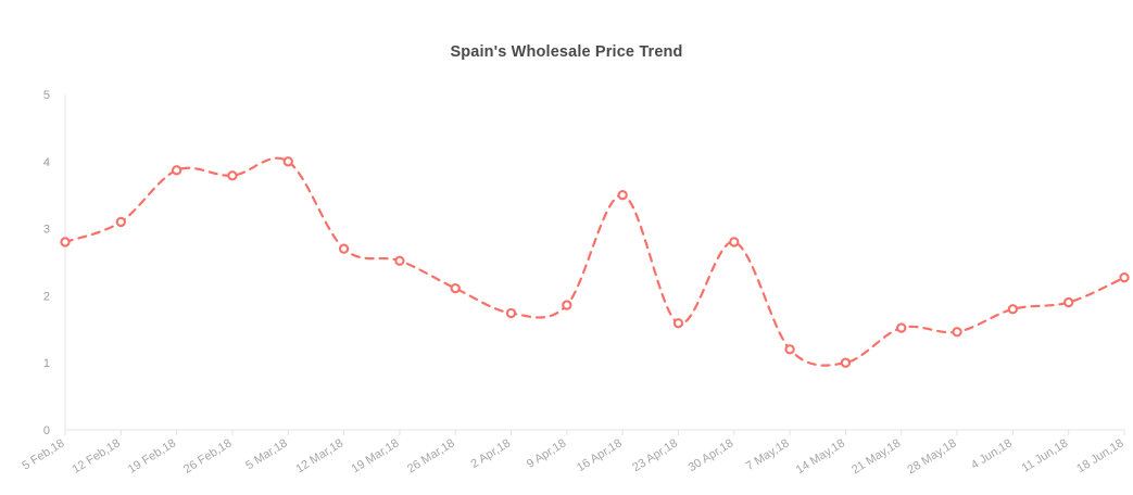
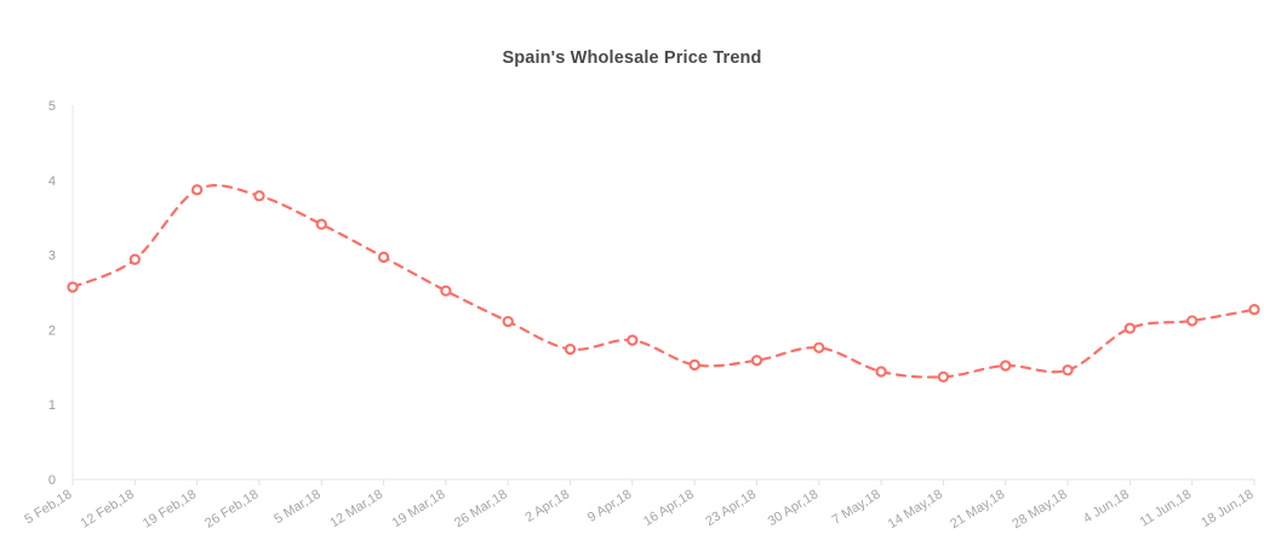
5 Feb,18: 2.8 -> 2.6
12 Feb,18: 3.1 -> 2.9
5 Mar,18: 4.0 -> 3.4
12 Mar,18: 2.7 -> 3.0
16 Apr,18: 3.5 -> 1.5
30 Apr,18: 2.8 -> 1.8
7 May,18: 1.2 -> 1.4
14 May,18: 1.0 -> 1.4
4 Jun,18: 1.8 -> 2.0
11 Jun,18: 1.9 -> 2.1
